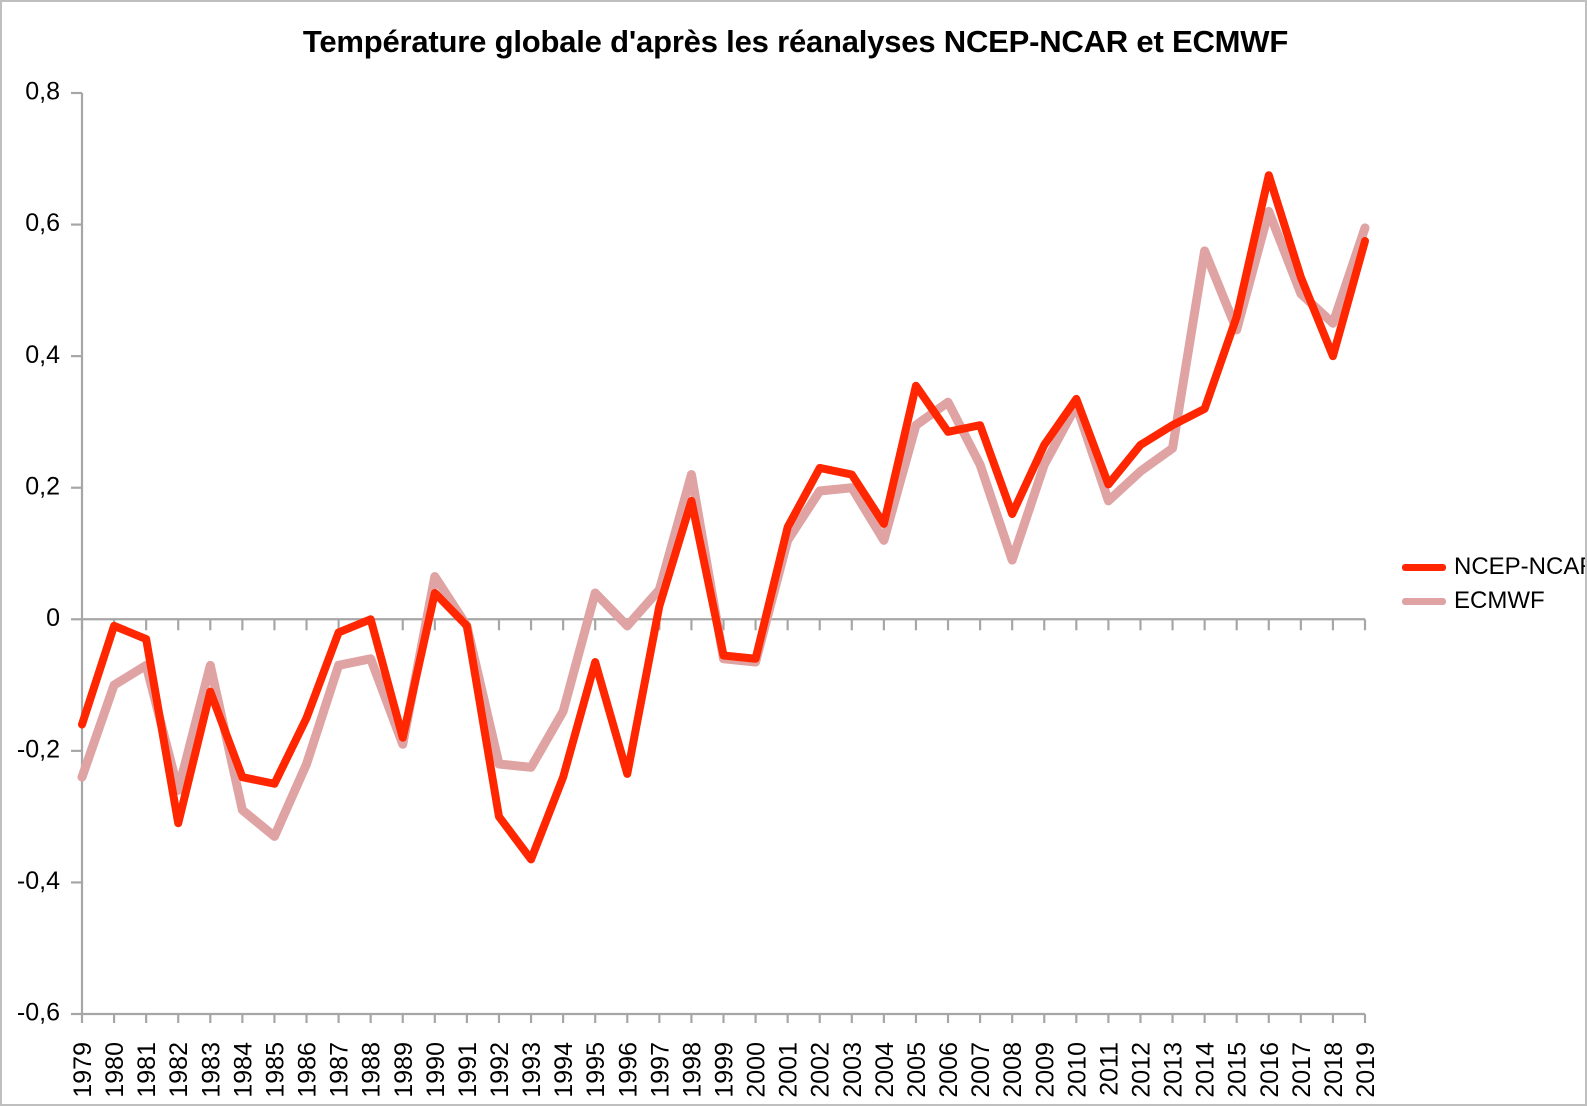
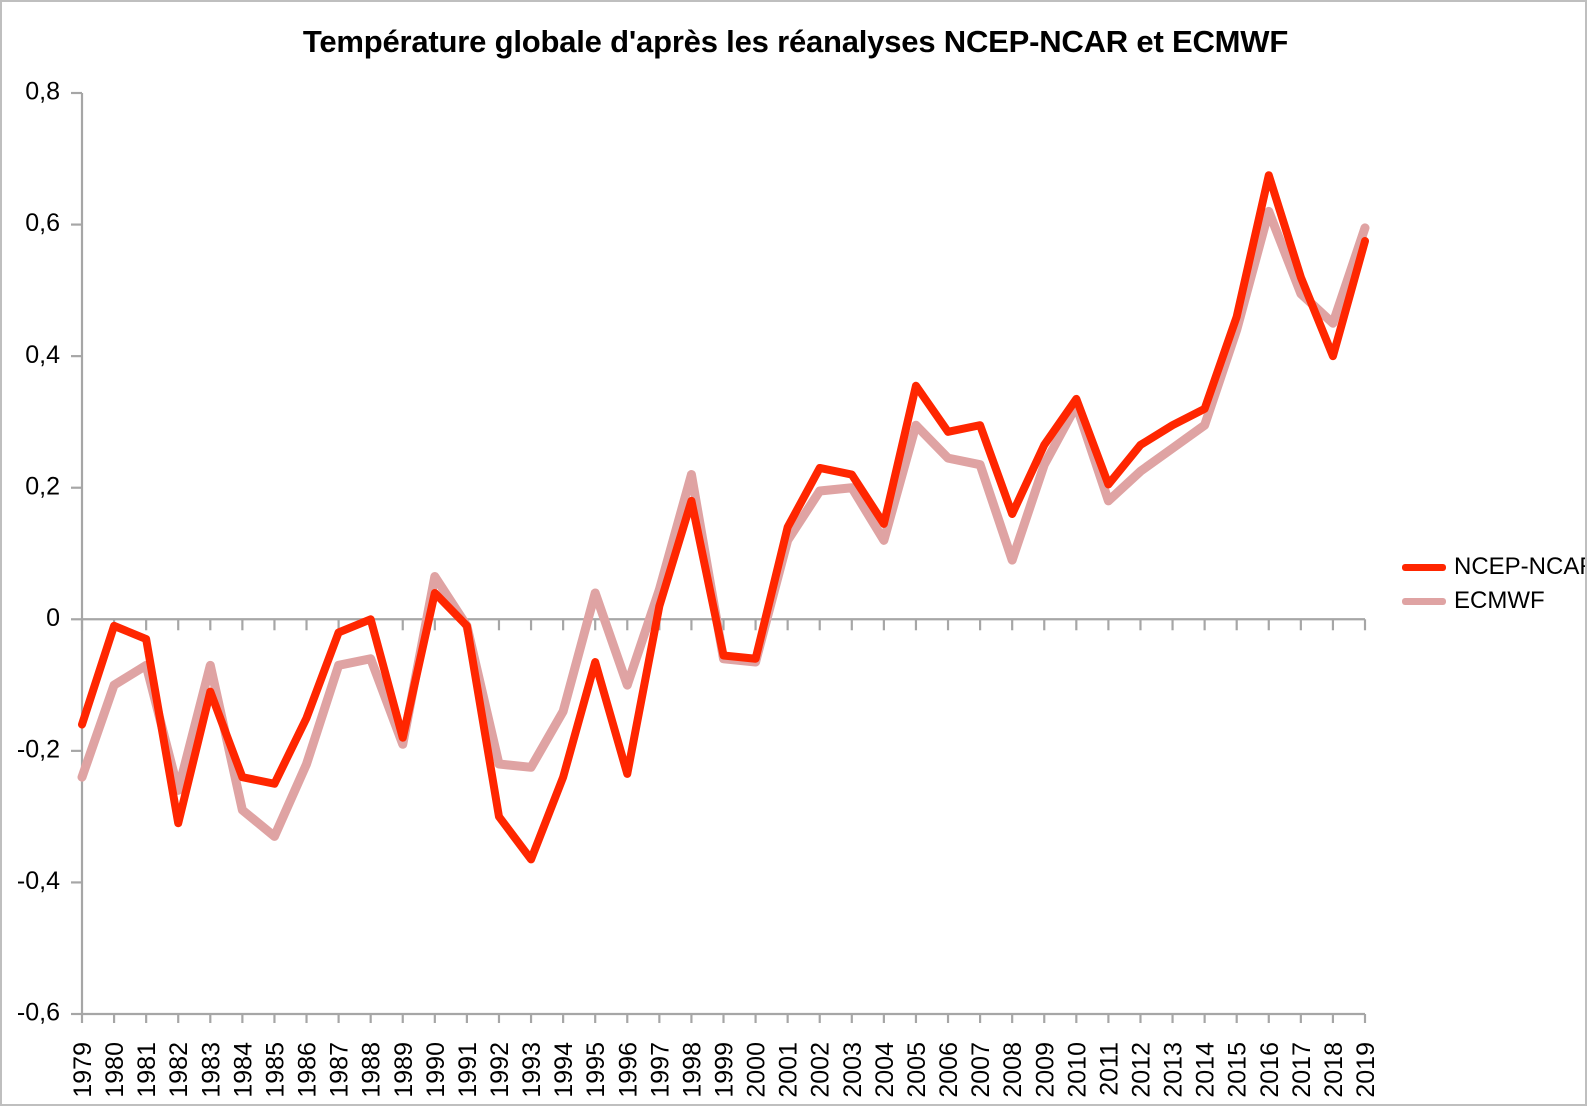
ECMWF/1996: -0,01 -> -0,10
ECMWF/2006: 0,33 -> 0,24
ECMWF/2014: 0,56 -> 0,29
